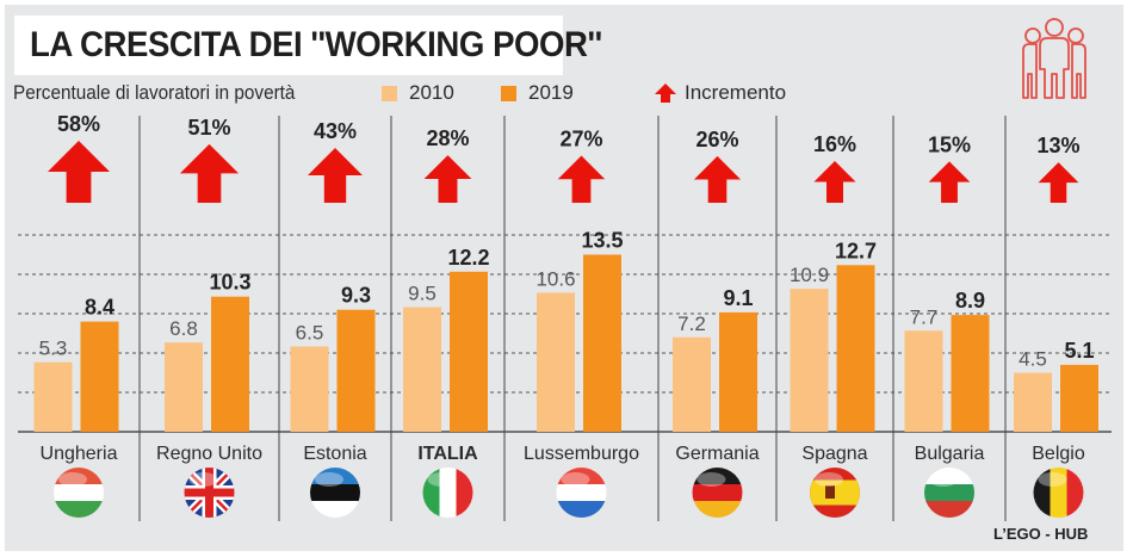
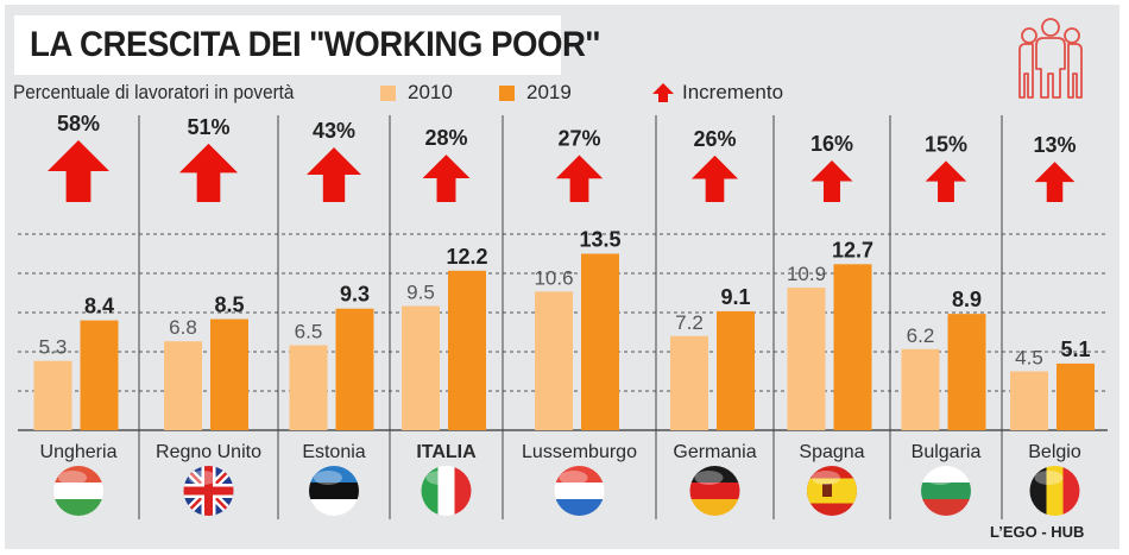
2019/Regno Unito: 10.3 -> 8.5
2010/Bulgaria: 7.7 -> 6.2
